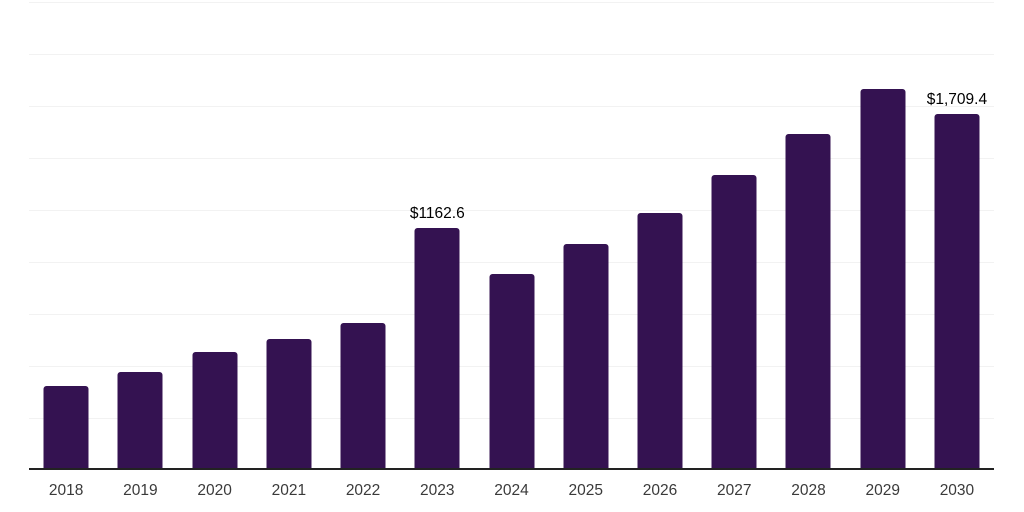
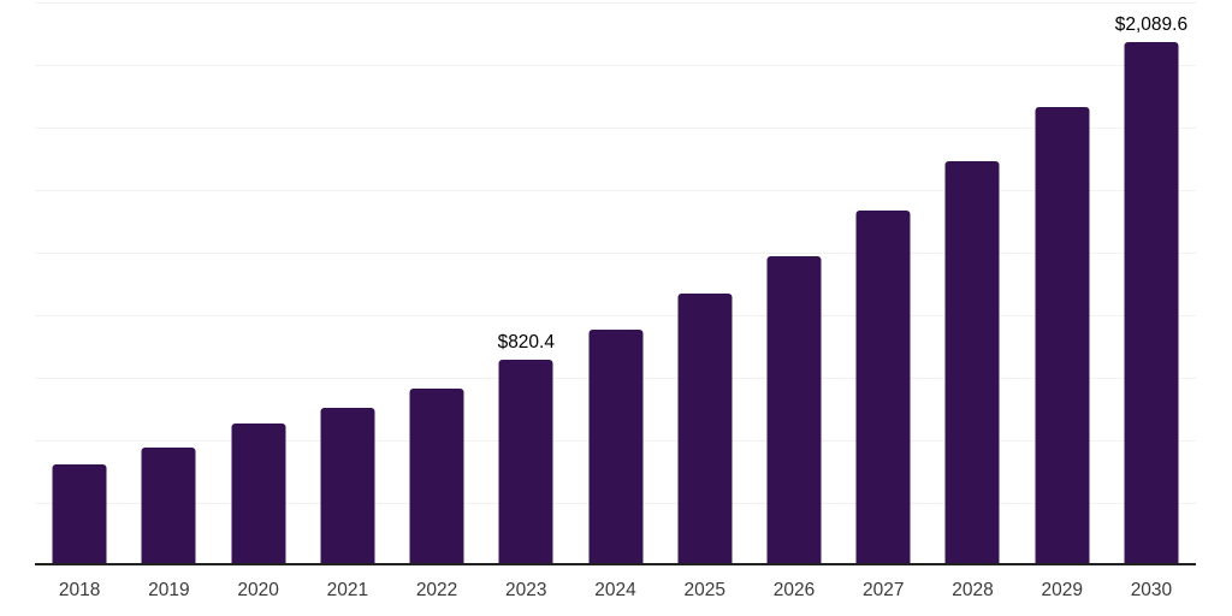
2023: $1162.6 -> $820.4
2030: $1,709.4 -> $2,089.6
